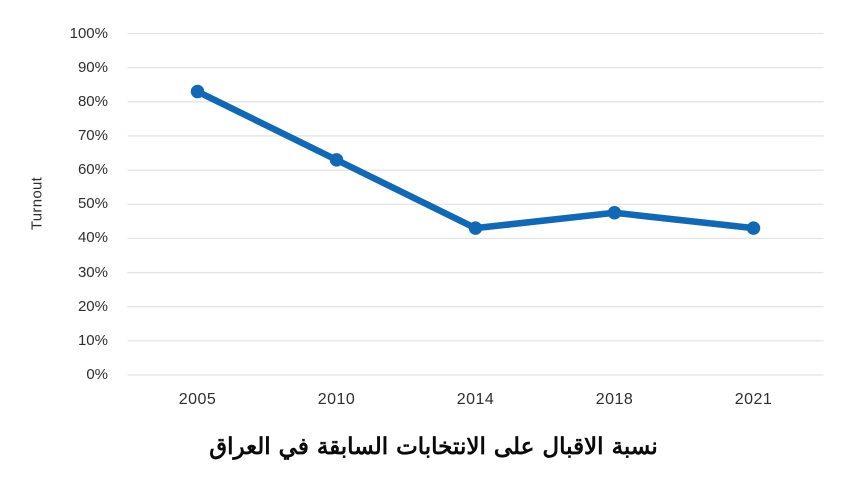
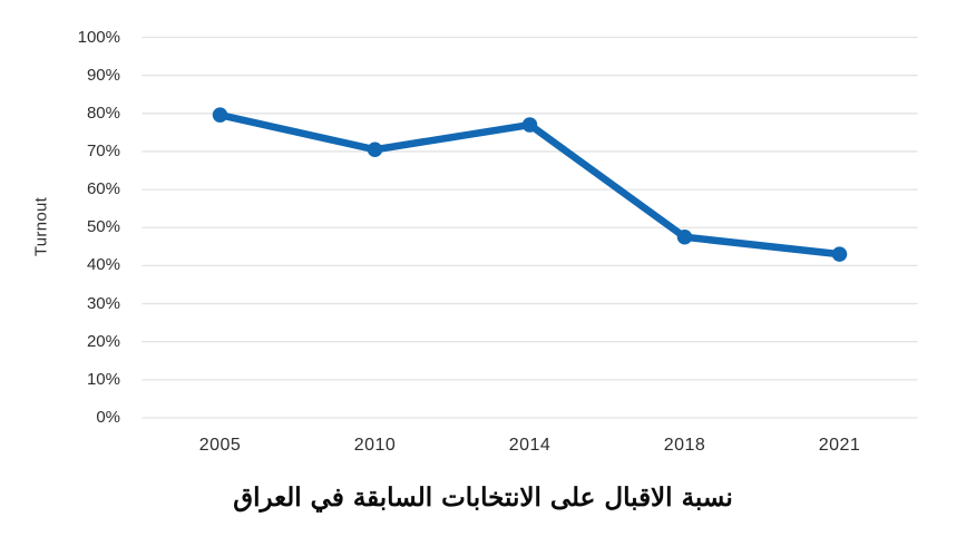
2005: 83% -> 80%
2010: 63% -> 70%
2014: 43% -> 77%
